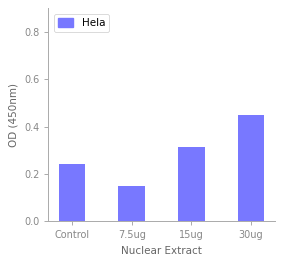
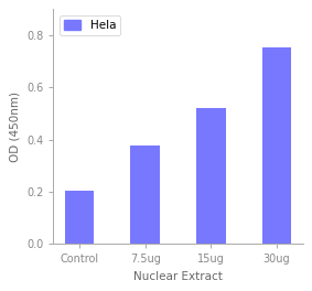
Control: 0.240 -> 0.205
7.5ug: 0.150 -> 0.375
15ug: 0.315 -> 0.520
30ug: 0.450 -> 0.755
